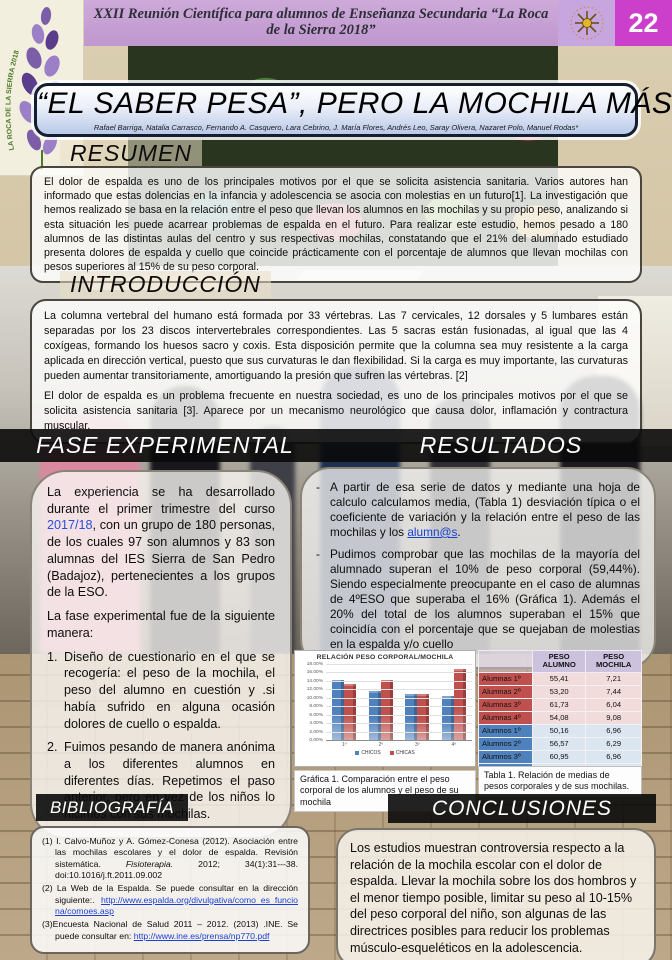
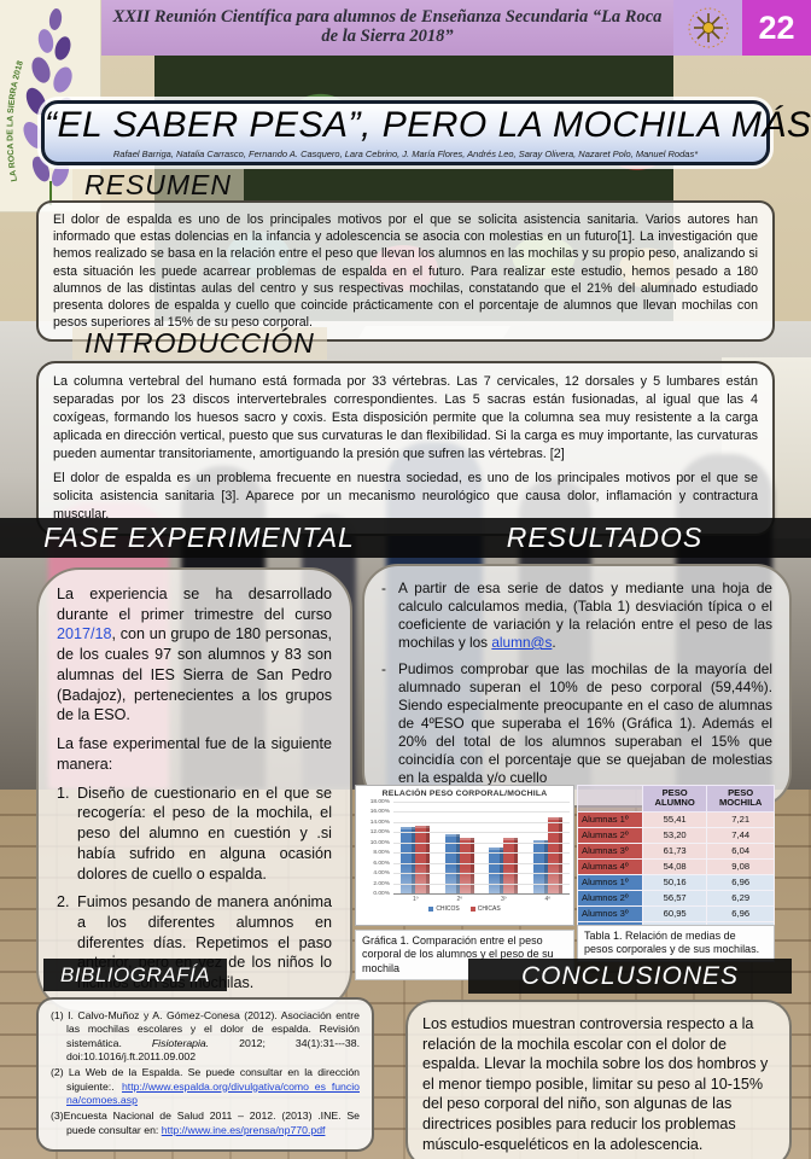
CHICOS/1º: 14% -> 13%
CHICAS/2º: 14% -> 11%
CHICOS/3º: 11% -> 9%
CHICAS/4º: 17% -> 15%
